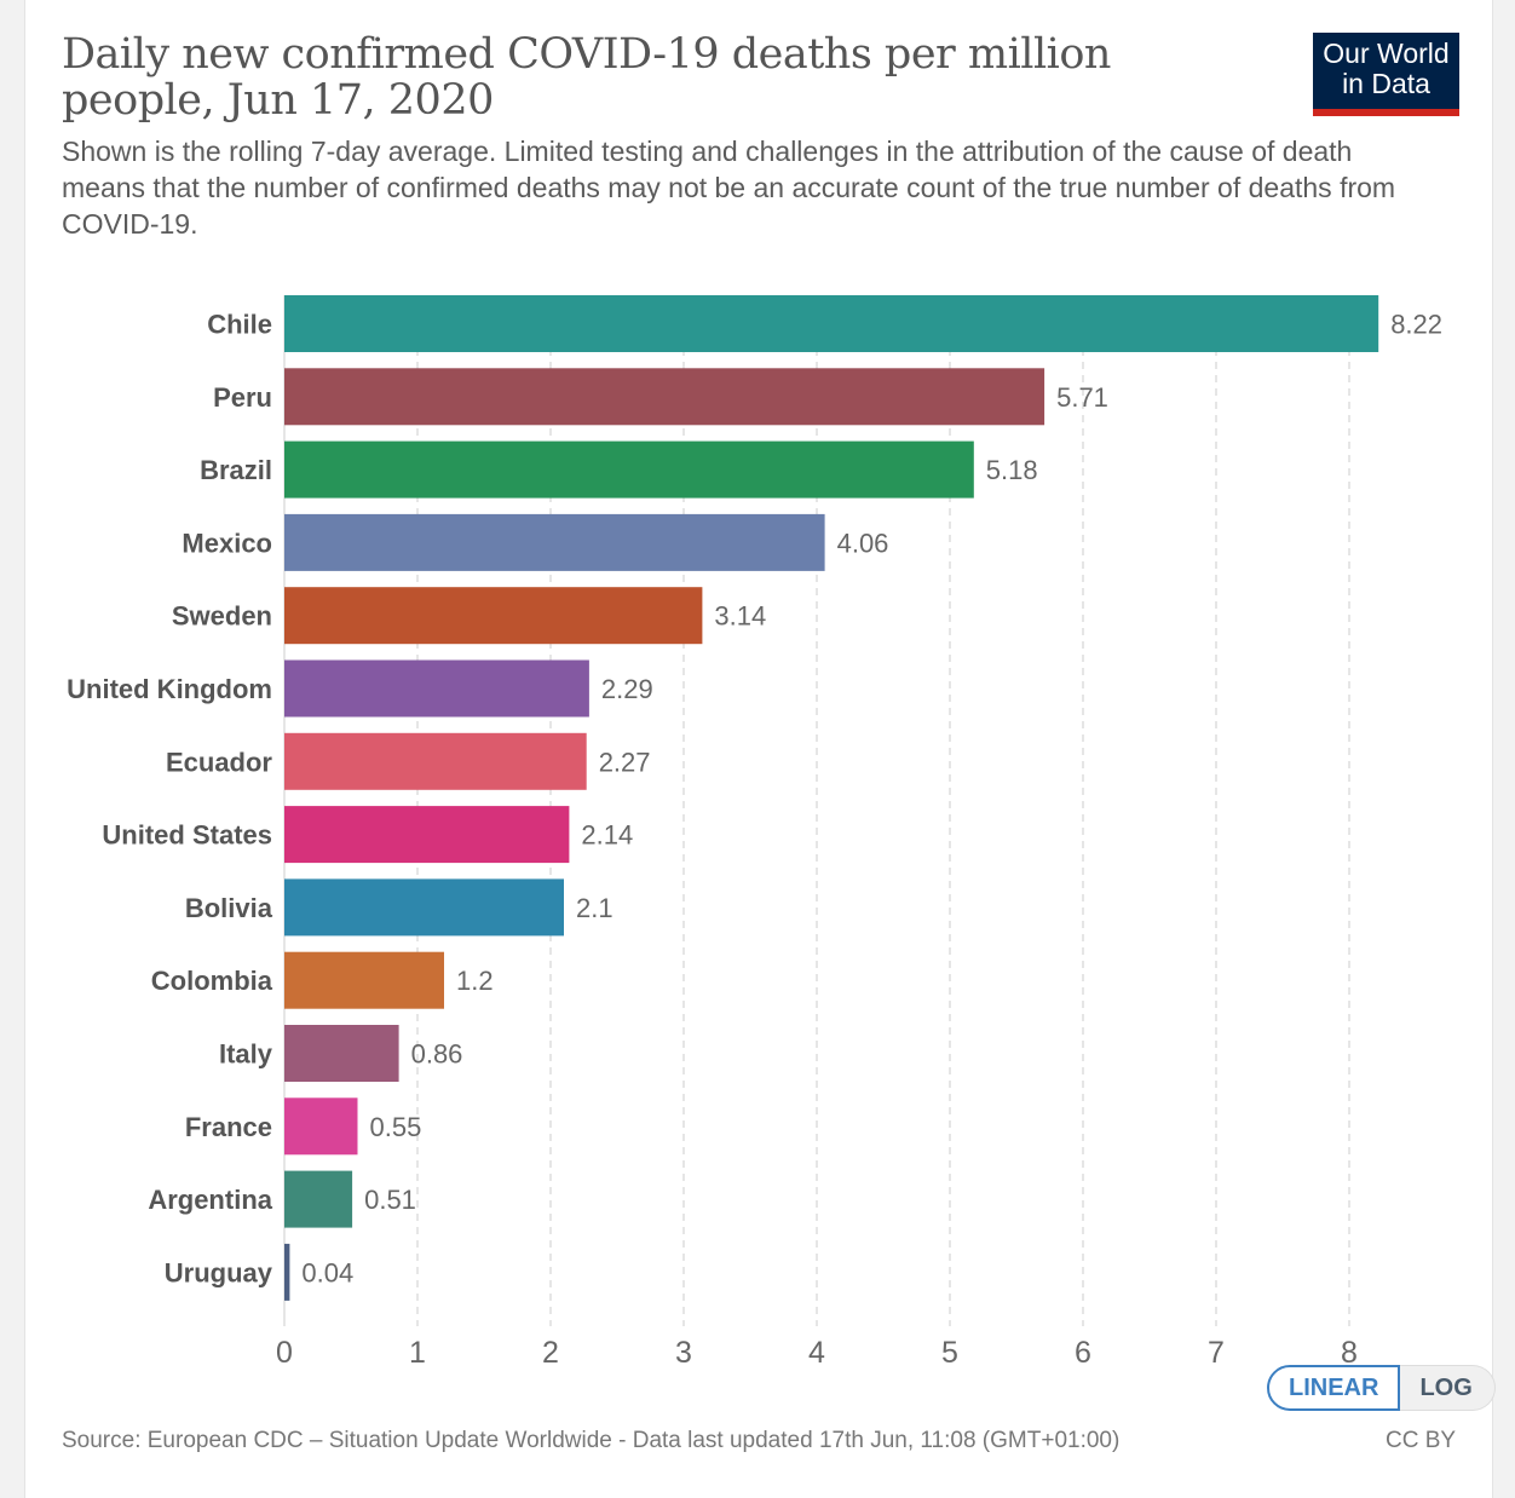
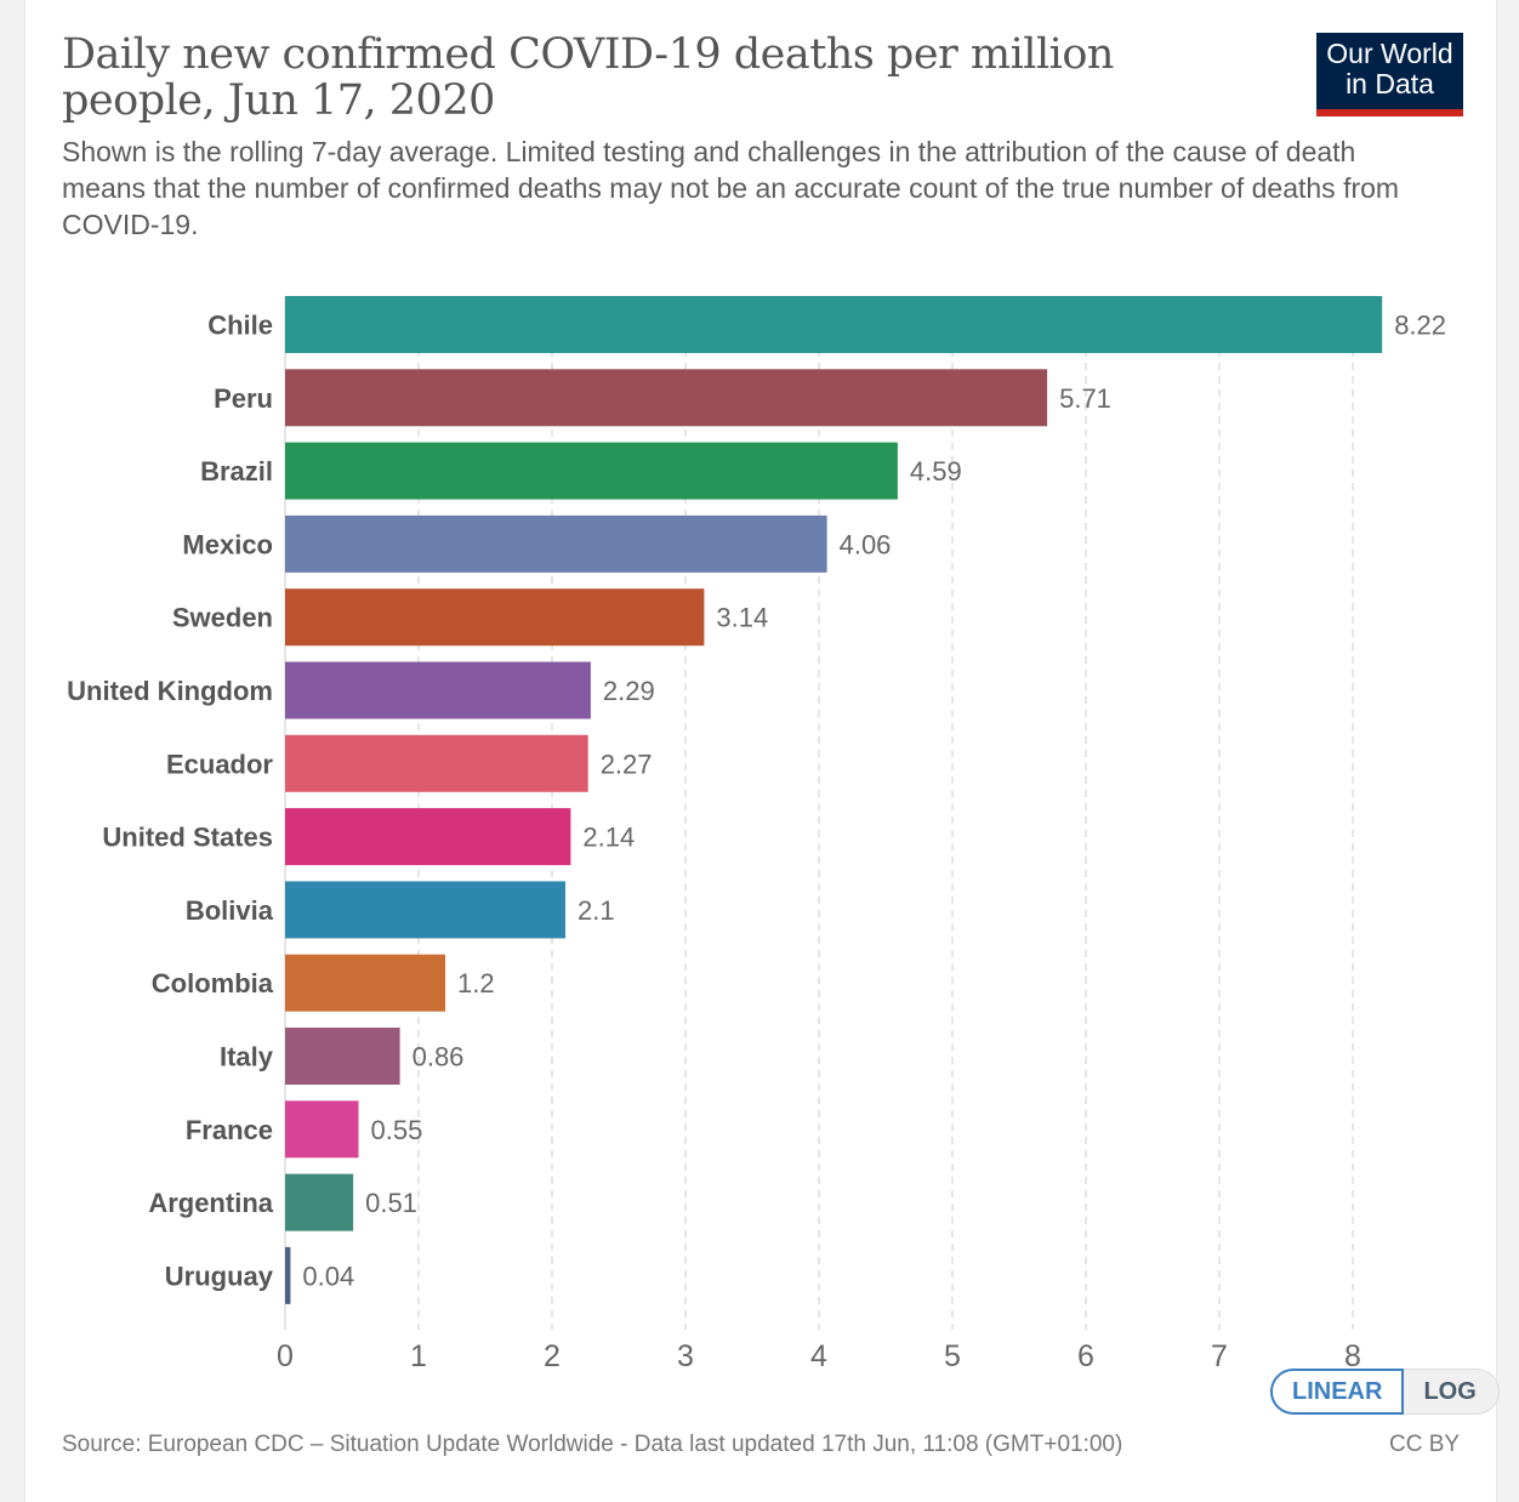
Brazil: 5.18 -> 4.59
